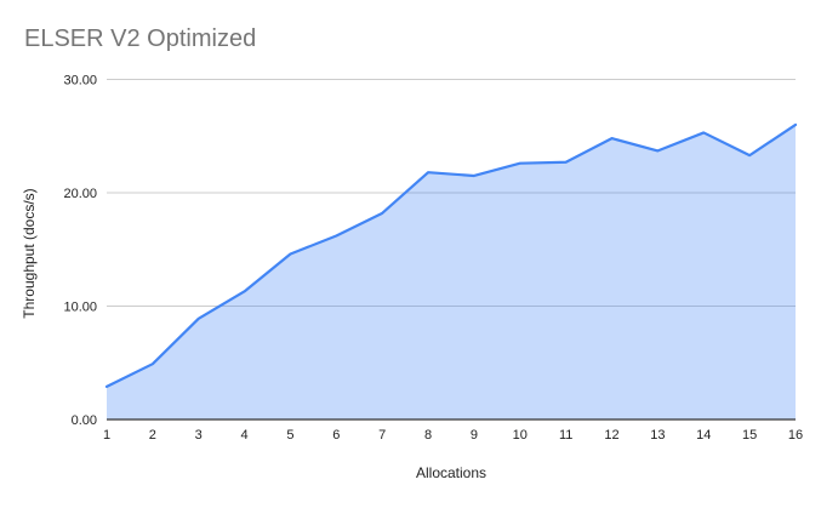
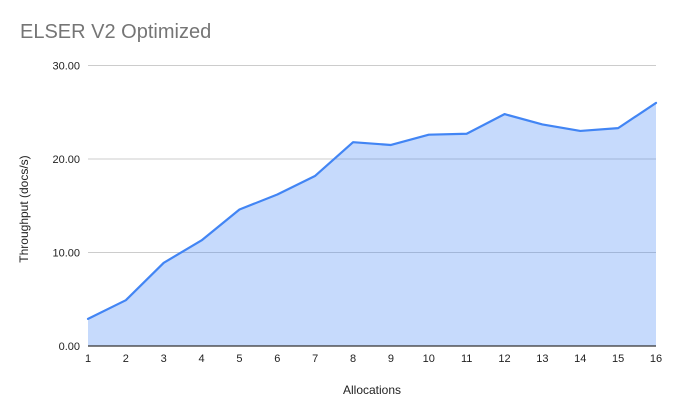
14: 25 -> 23
